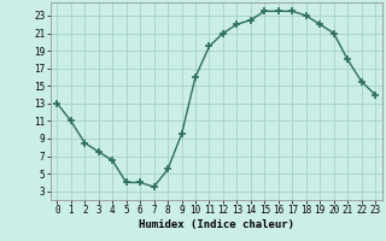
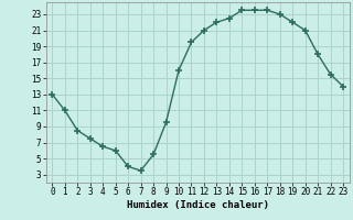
5: 4.0 -> 6.0
